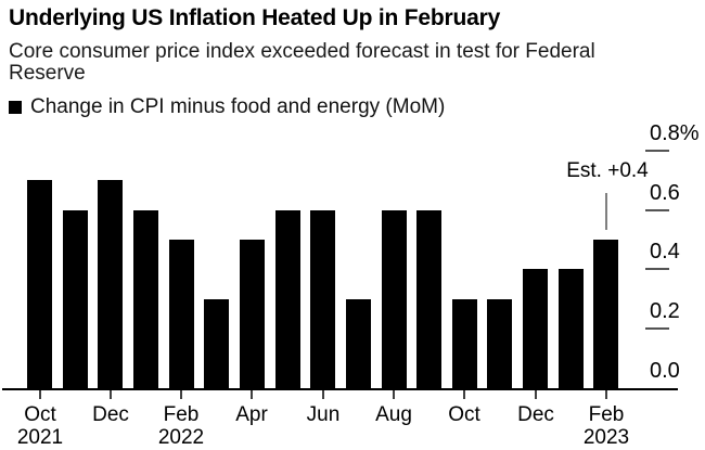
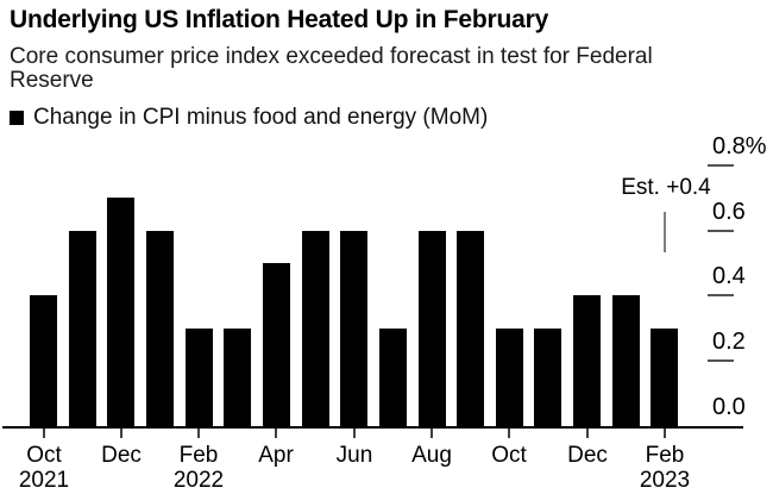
Oct 2021: 0.7% -> 0.4%
Feb 2022: 0.5% -> 0.3%
Feb 2023: 0.5% -> 0.3%
